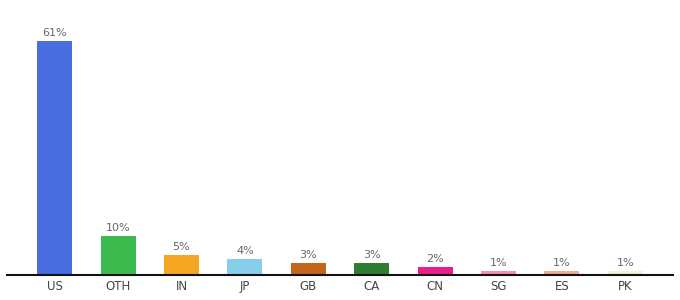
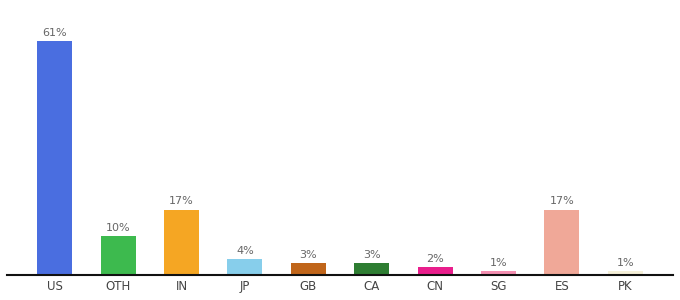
IN: 5% -> 17%
ES: 1% -> 17%
